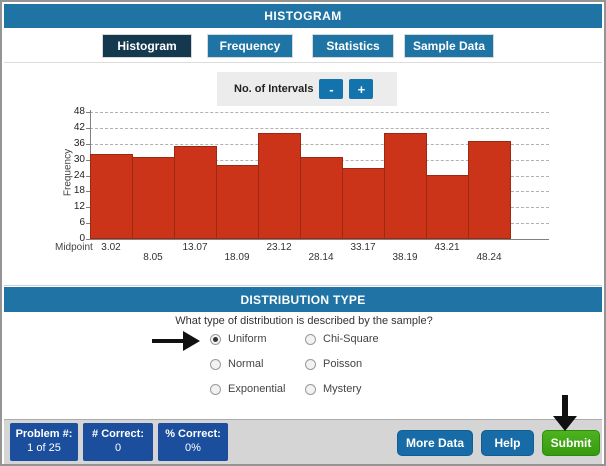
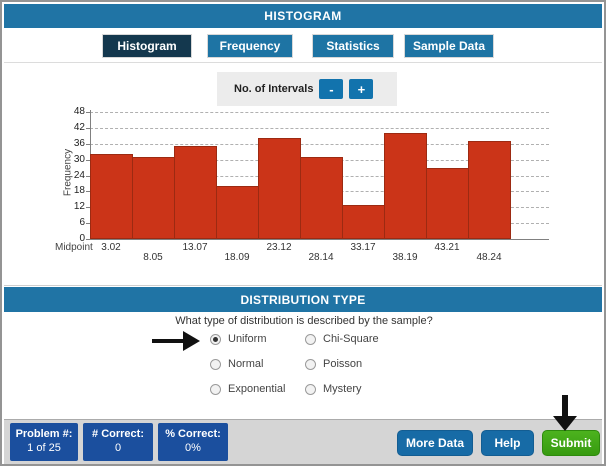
18.09: 28 -> 20
23.12: 40 -> 38
33.17: 27 -> 13
43.21: 24 -> 27
